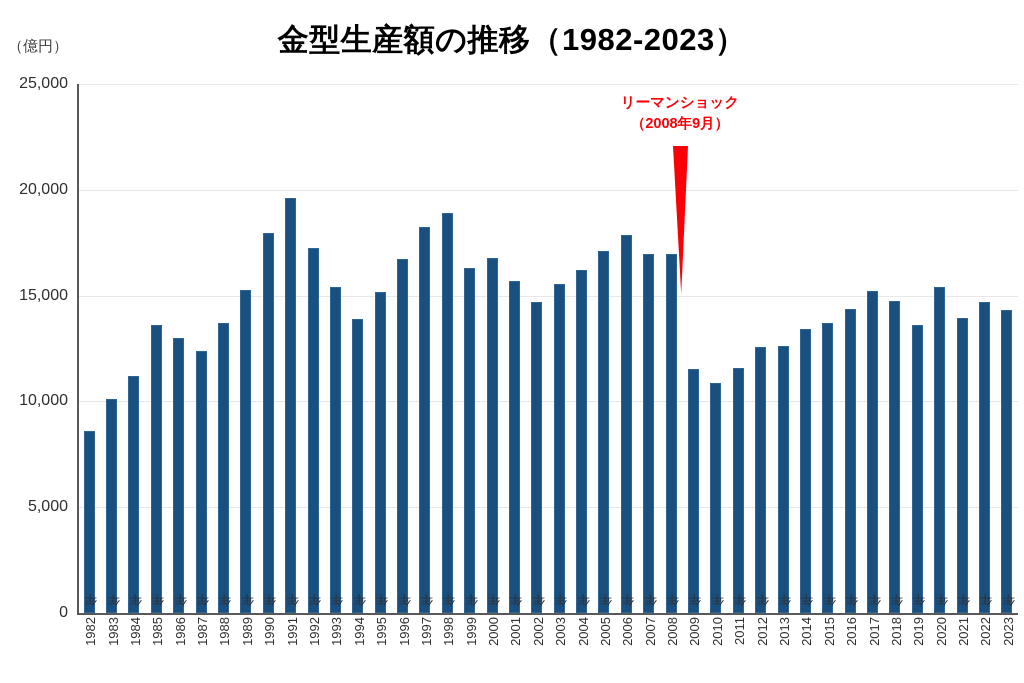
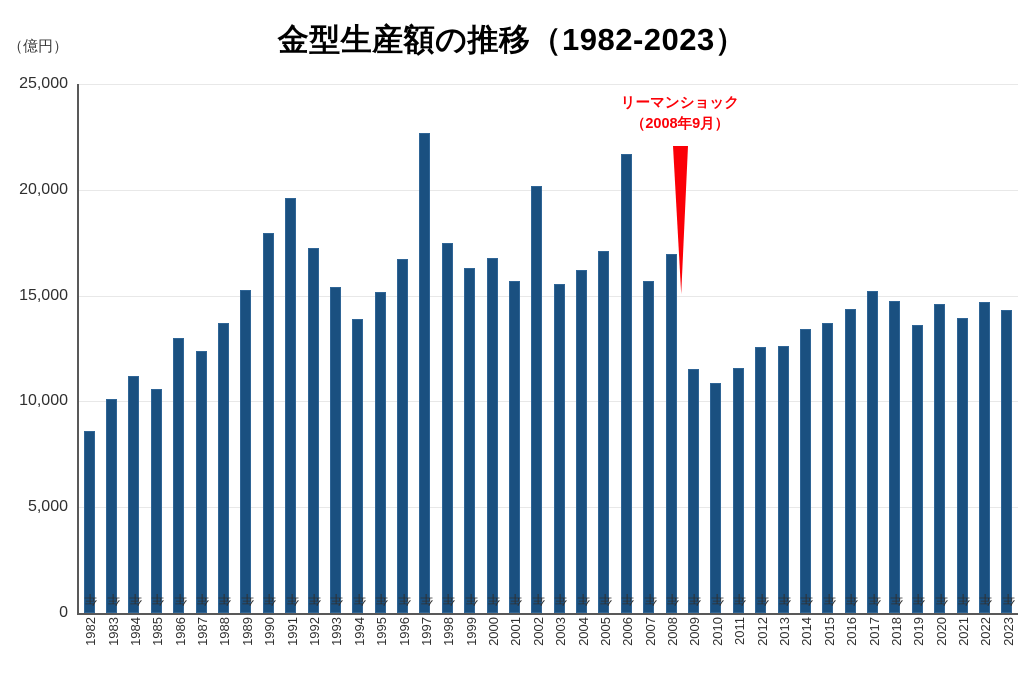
1985年: 13600 -> 10600
1997年: 18200 -> 22700
1998年: 18900 -> 17500
2002年: 14700 -> 20200
2006年: 17800 -> 21700
2007年: 17000 -> 15700
2020年: 15400 -> 14600
